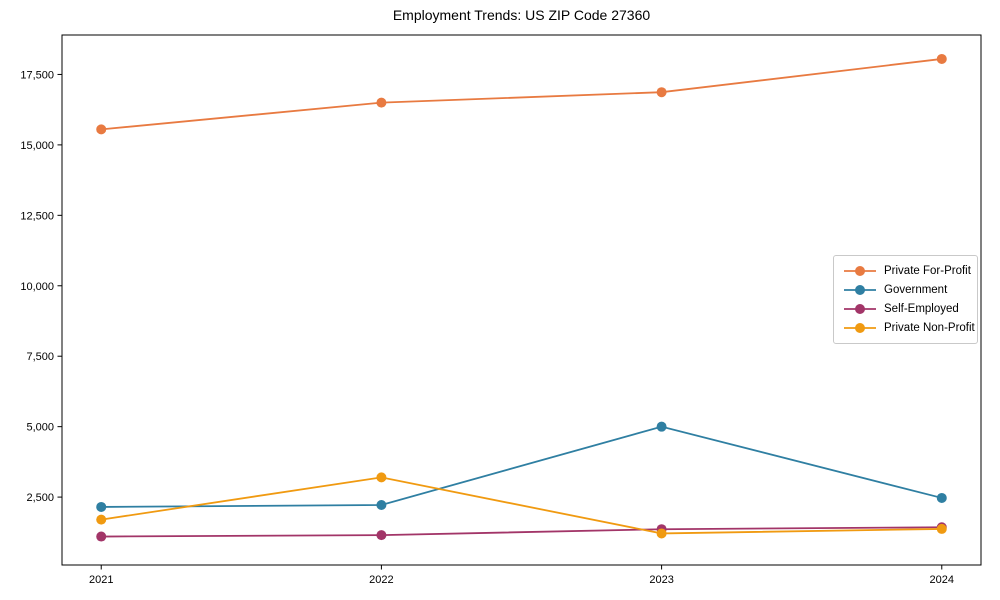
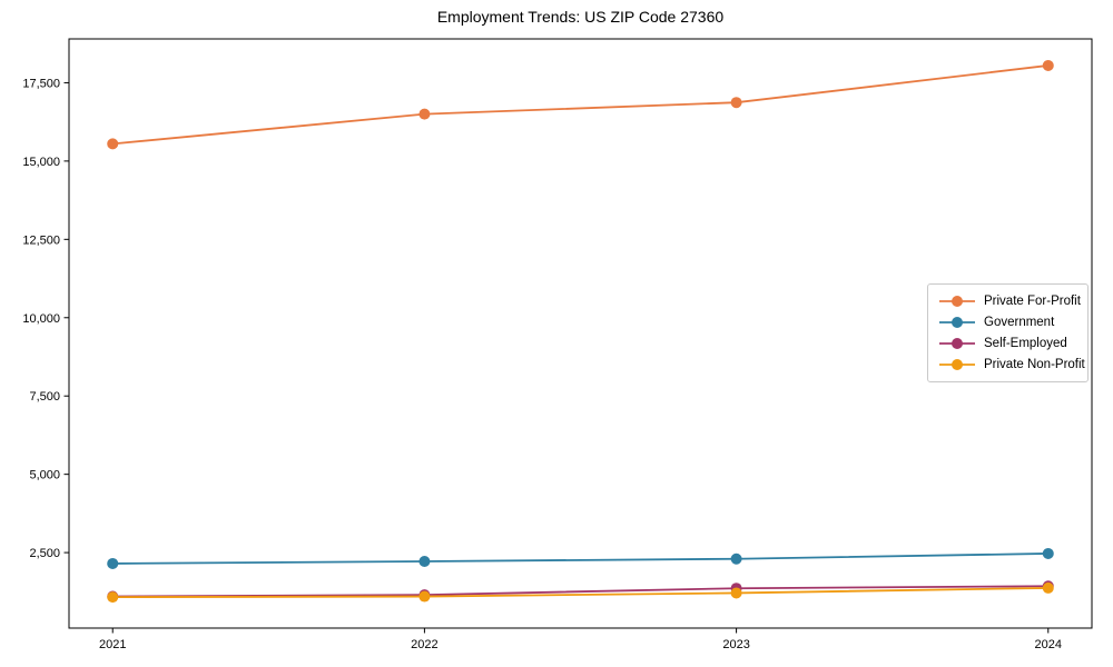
Private Non-Profit/2021: 1700 -> 1100
Private Non-Profit/2022: 3200 -> 1100
Government/2023: 5000 -> 2300
